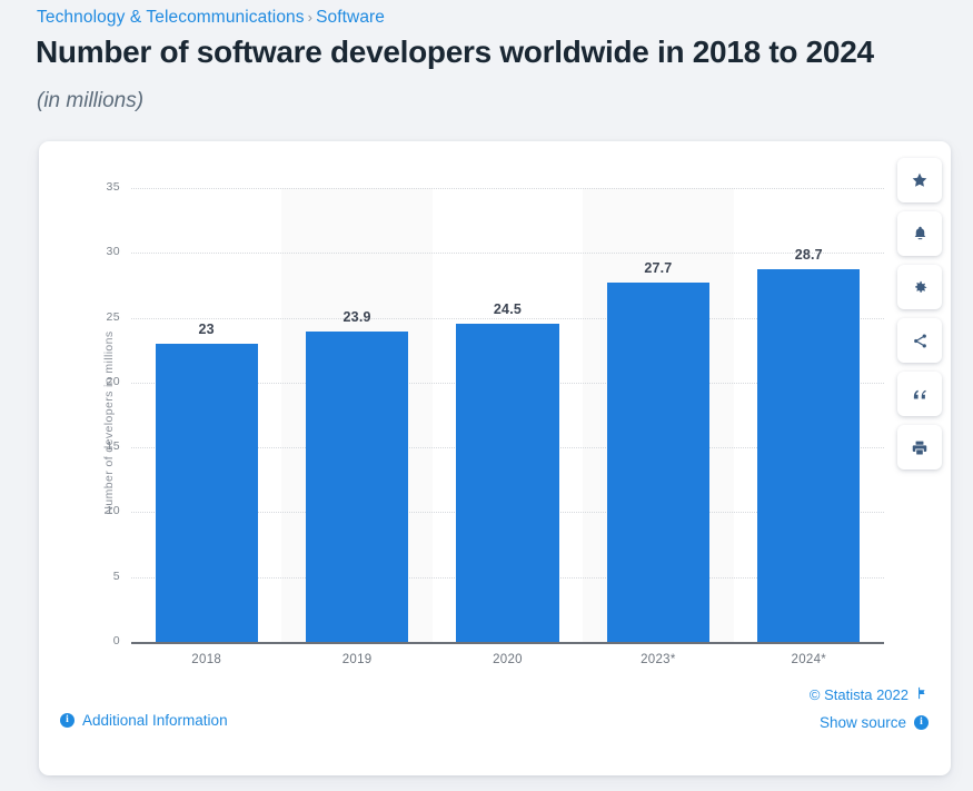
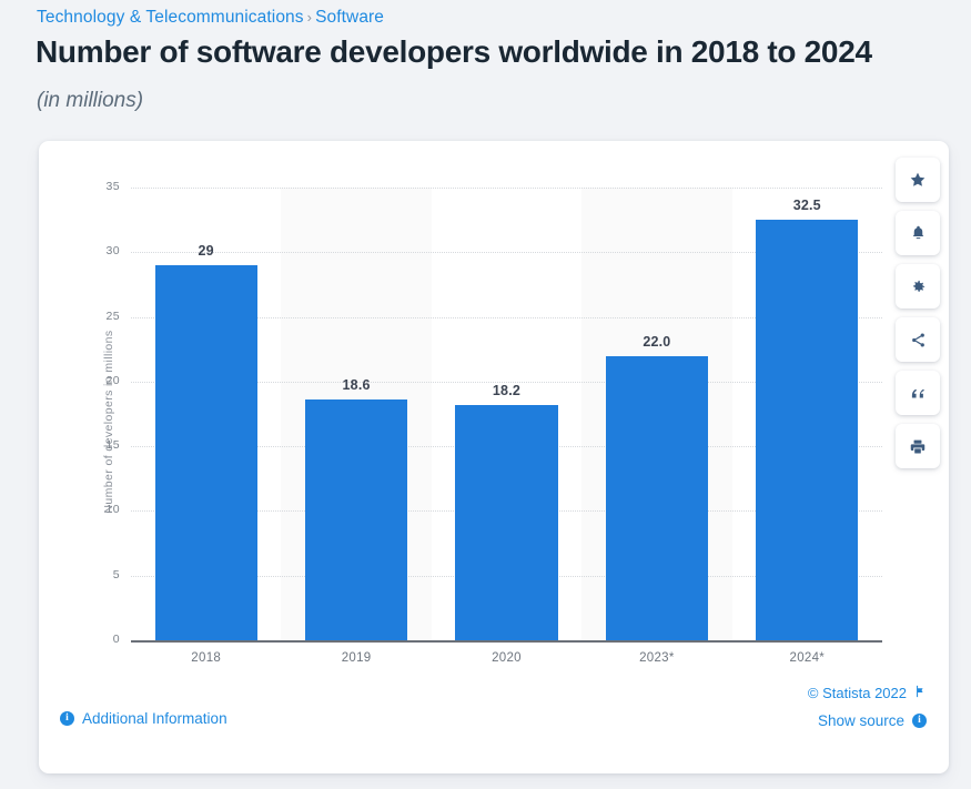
2018: 23 -> 29
2019: 23.9 -> 18.6
2020: 24.5 -> 18.2
2023*: 27.7 -> 22.0
2024*: 28.7 -> 32.5
